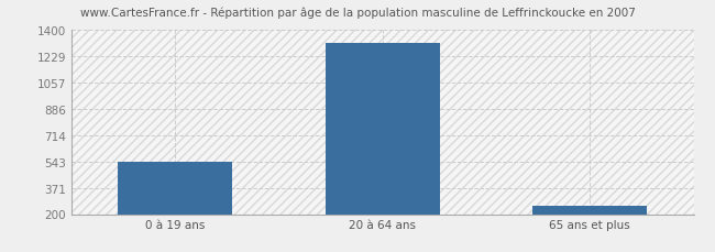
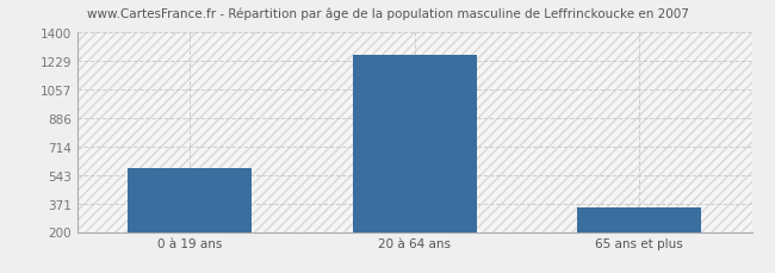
0 à 19 ans: 540 -> 580
20 à 64 ans: 1310 -> 1260
65 ans et plus: 250 -> 350
